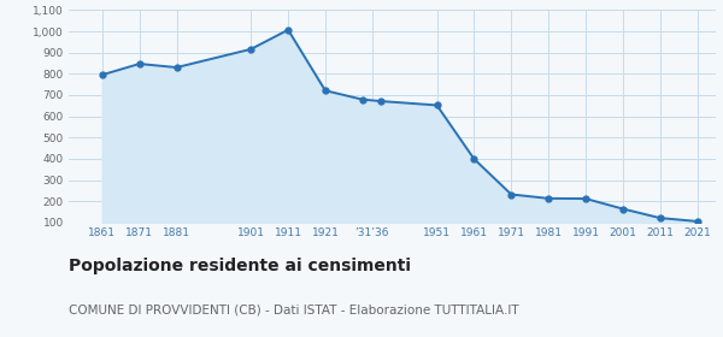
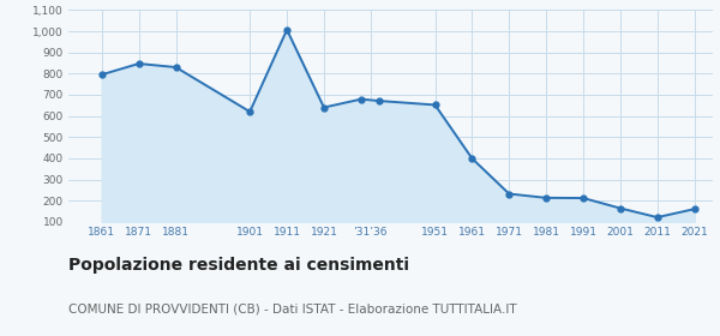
1901: 920 -> 620
1921: 720 -> 640
2021: 100 -> 160
